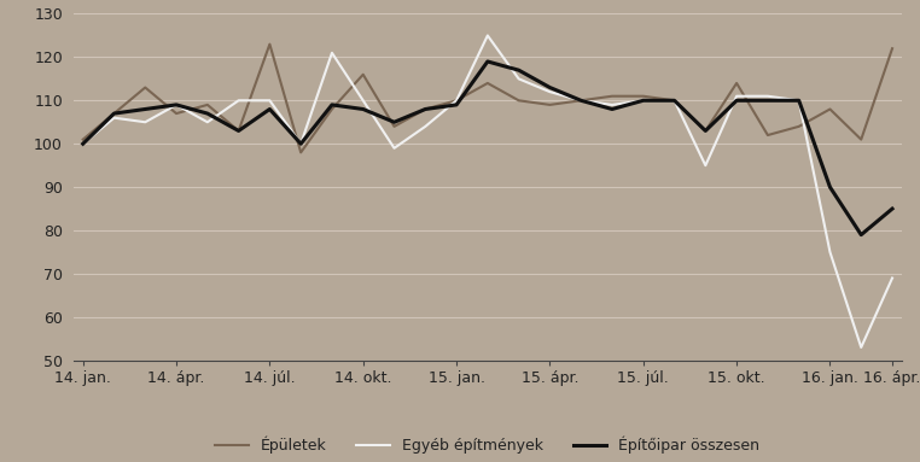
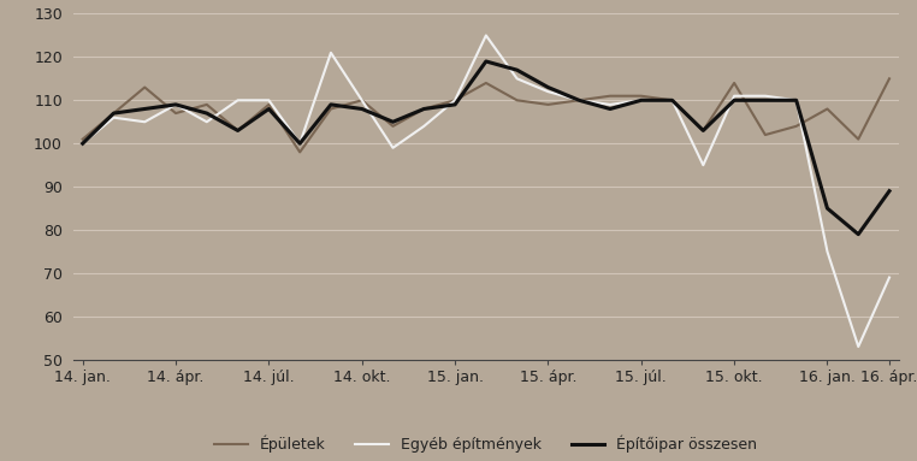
Épületek/14. júl.: 123 -> 109
Épületek/14. okt.: 116 -> 110
Építőipar összesen/16. jan.: 90 -> 85
Épületek/16. ápr.: 122 -> 115
Építőipar összesen/16. ápr.: 85 -> 89
